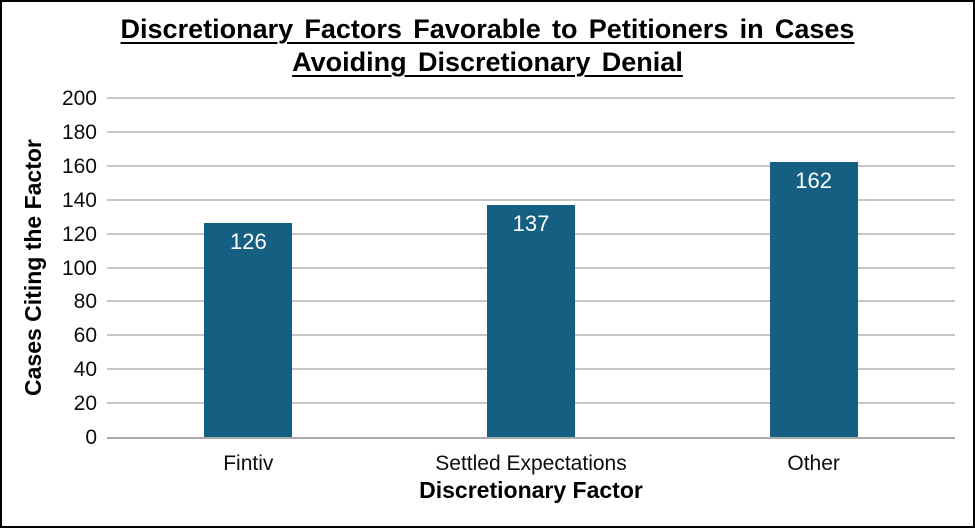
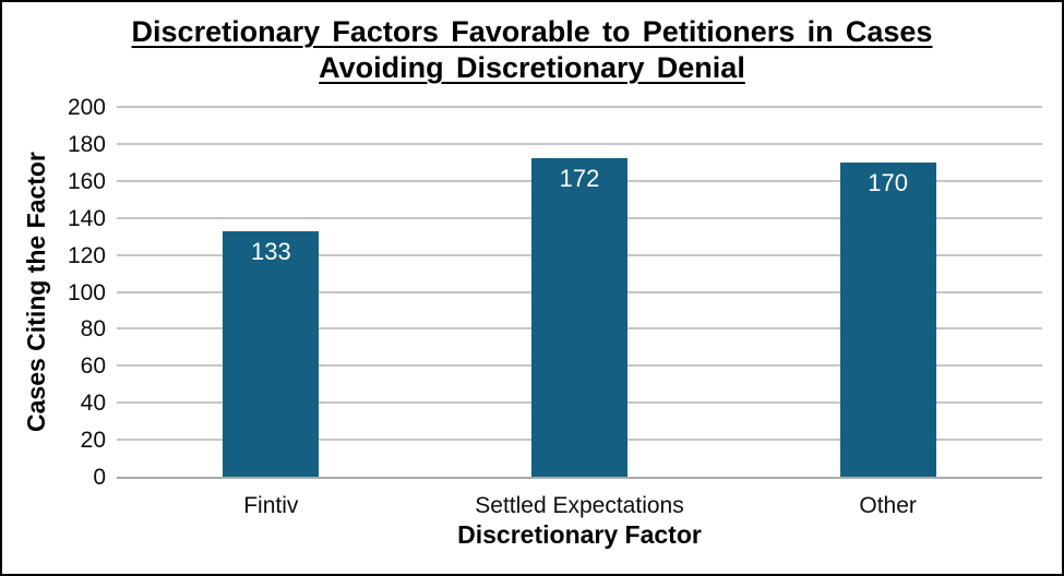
Fintiv: 126 -> 133
Settled Expectations: 137 -> 172
Other: 162 -> 170
